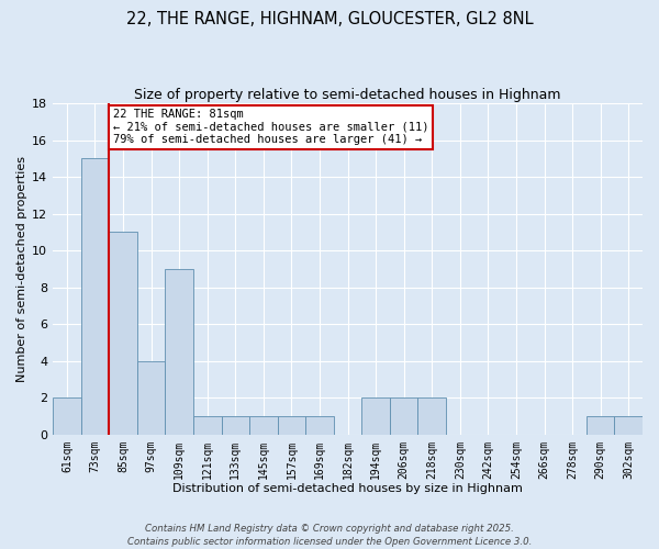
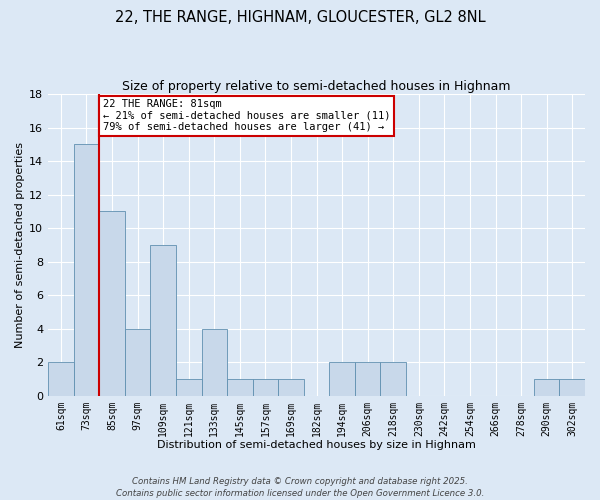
133sqm: 1 -> 4
